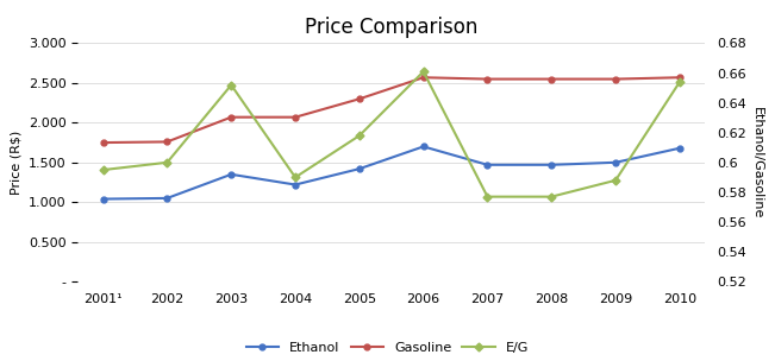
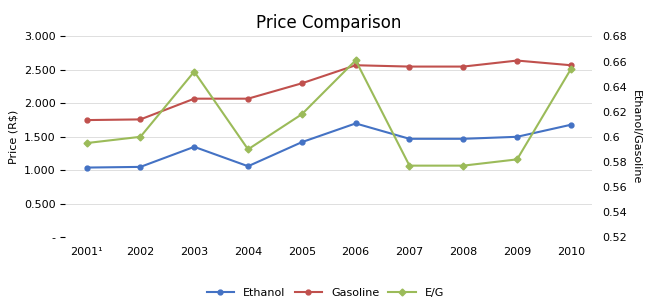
Ethanol/2004: 1.22 -> 1.06
Gasoline/2009: 2.55 -> 2.64
E/G/2009: 0.588 -> 0.582
